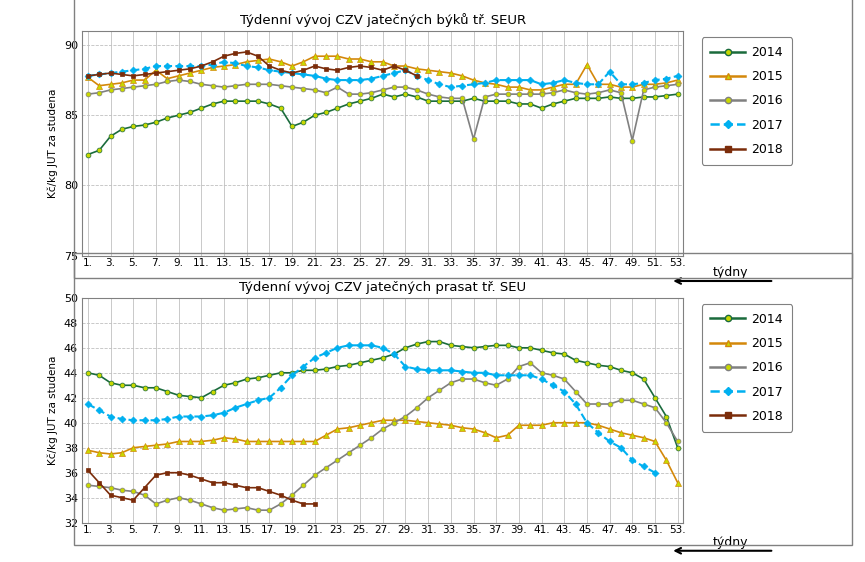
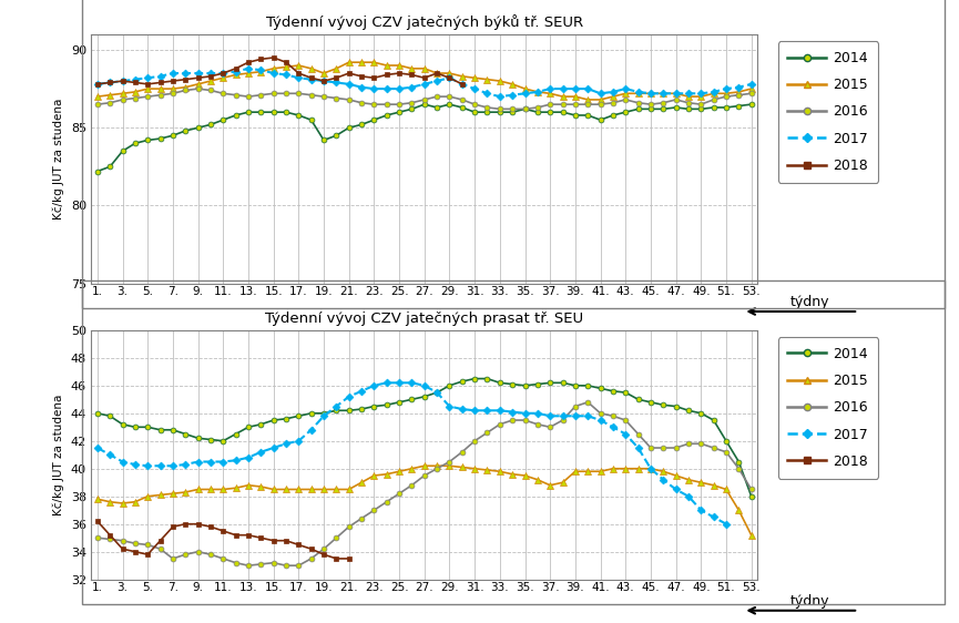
Týdenní vývoj CZV jatečných býků tř. SEUR/2015/1.: 87.7 -> 87.0
Týdenní vývoj CZV jatečných býků tř. SEUR/2015/7.: 88.2 -> 87.5
Týdenní vývoj CZV jatečných býků tř. SEUR/2016/23.: 87.0 -> 86.5
Týdenní vývoj CZV jatečných býků tř. SEUR/2016/35.: 83.3 -> 86.2
Týdenní vývoj CZV jatečných býků tř. SEUR/2015/45.: 88.6 -> 87.2
Týdenní vývoj CZV jatečných býků tř. SEUR/2017/47.: 88.1 -> 87.2
Týdenní vývoj CZV jatečných býků tř. SEUR/2016/49.: 83.2 -> 86.5
